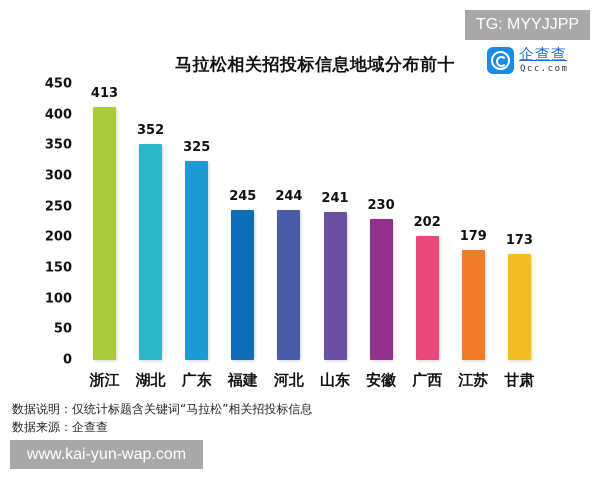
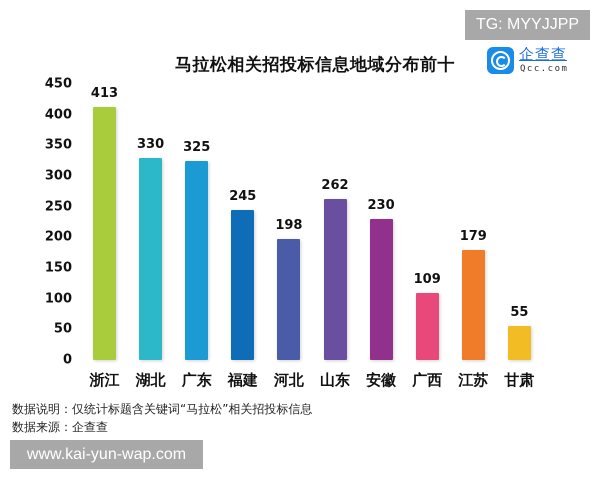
湖北: 352 -> 330
河北: 244 -> 198
山东: 241 -> 262
广西: 202 -> 109
甘肃: 173 -> 55
